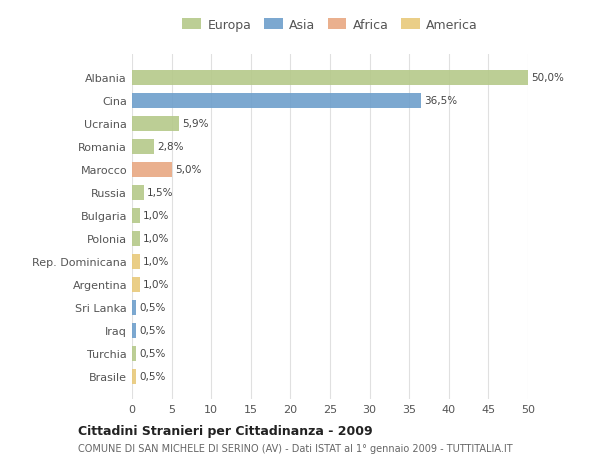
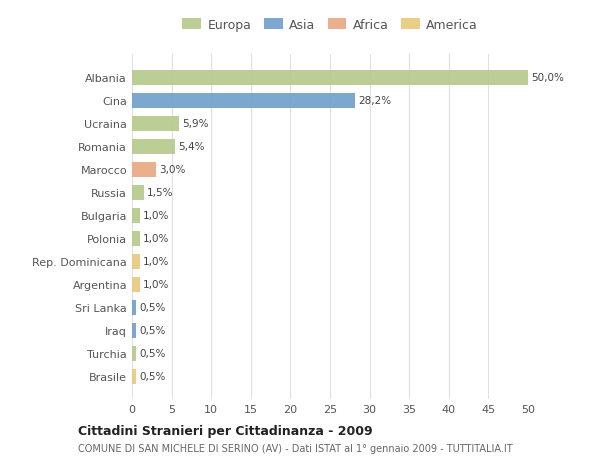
Cina: 36,5% -> 28,2%
Romania: 2,8% -> 5,4%
Marocco: 5,0% -> 3,0%
